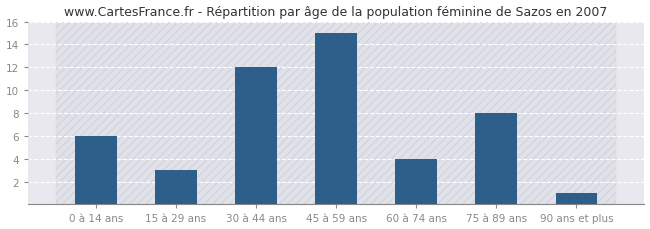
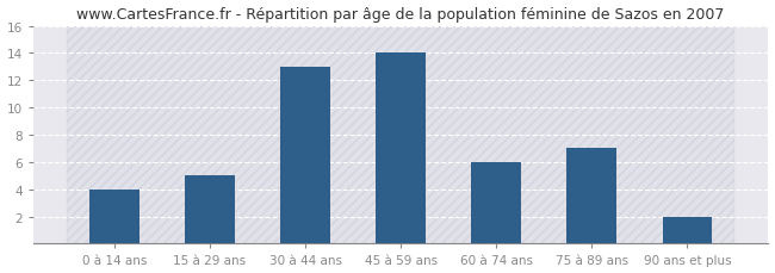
0 à 14 ans: 6 -> 4
15 à 29 ans: 3 -> 5
30 à 44 ans: 12 -> 13
45 à 59 ans: 15 -> 14
60 à 74 ans: 4 -> 6
75 à 89 ans: 8 -> 7
90 ans et plus: 1 -> 2
